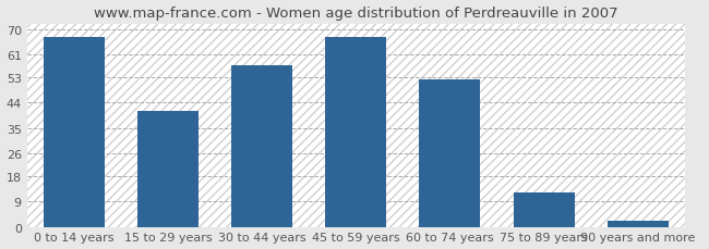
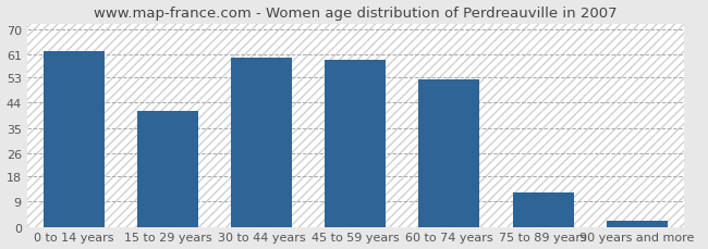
0 to 14 years: 67 -> 62
30 to 44 years: 57 -> 60
45 to 59 years: 67 -> 59
